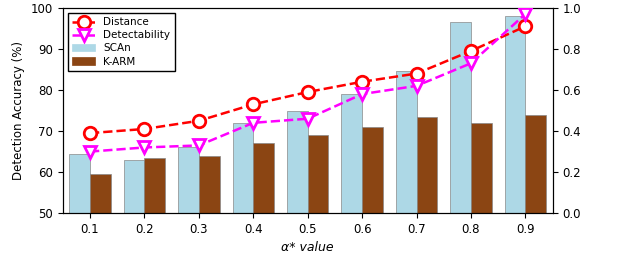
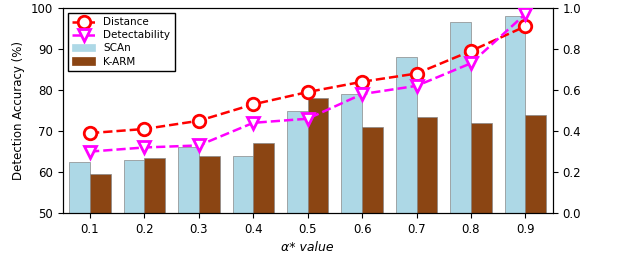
SCAn/0.1: 64.5 -> 62.5
SCAn/0.4: 72.0 -> 64.0
K-ARM/0.5: 69.0 -> 78.0
SCAn/0.7: 84.5 -> 88.0
